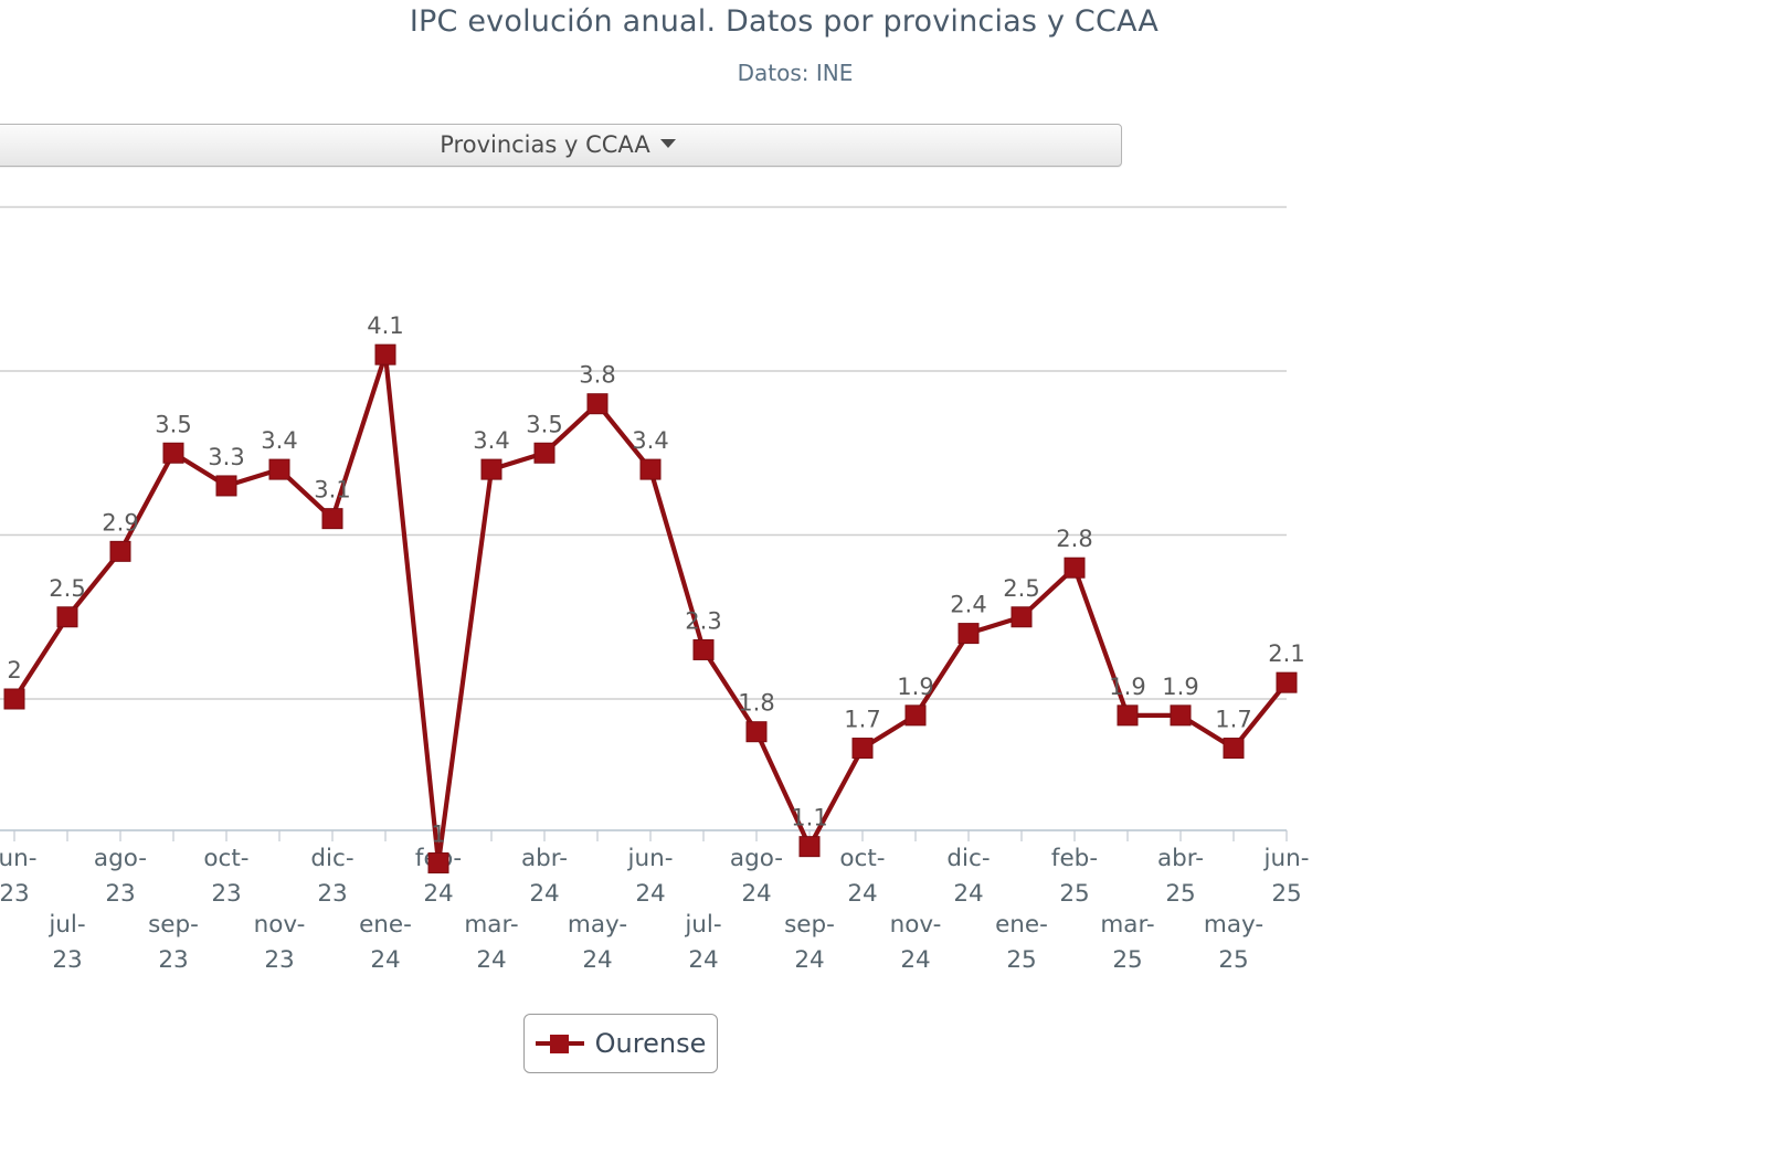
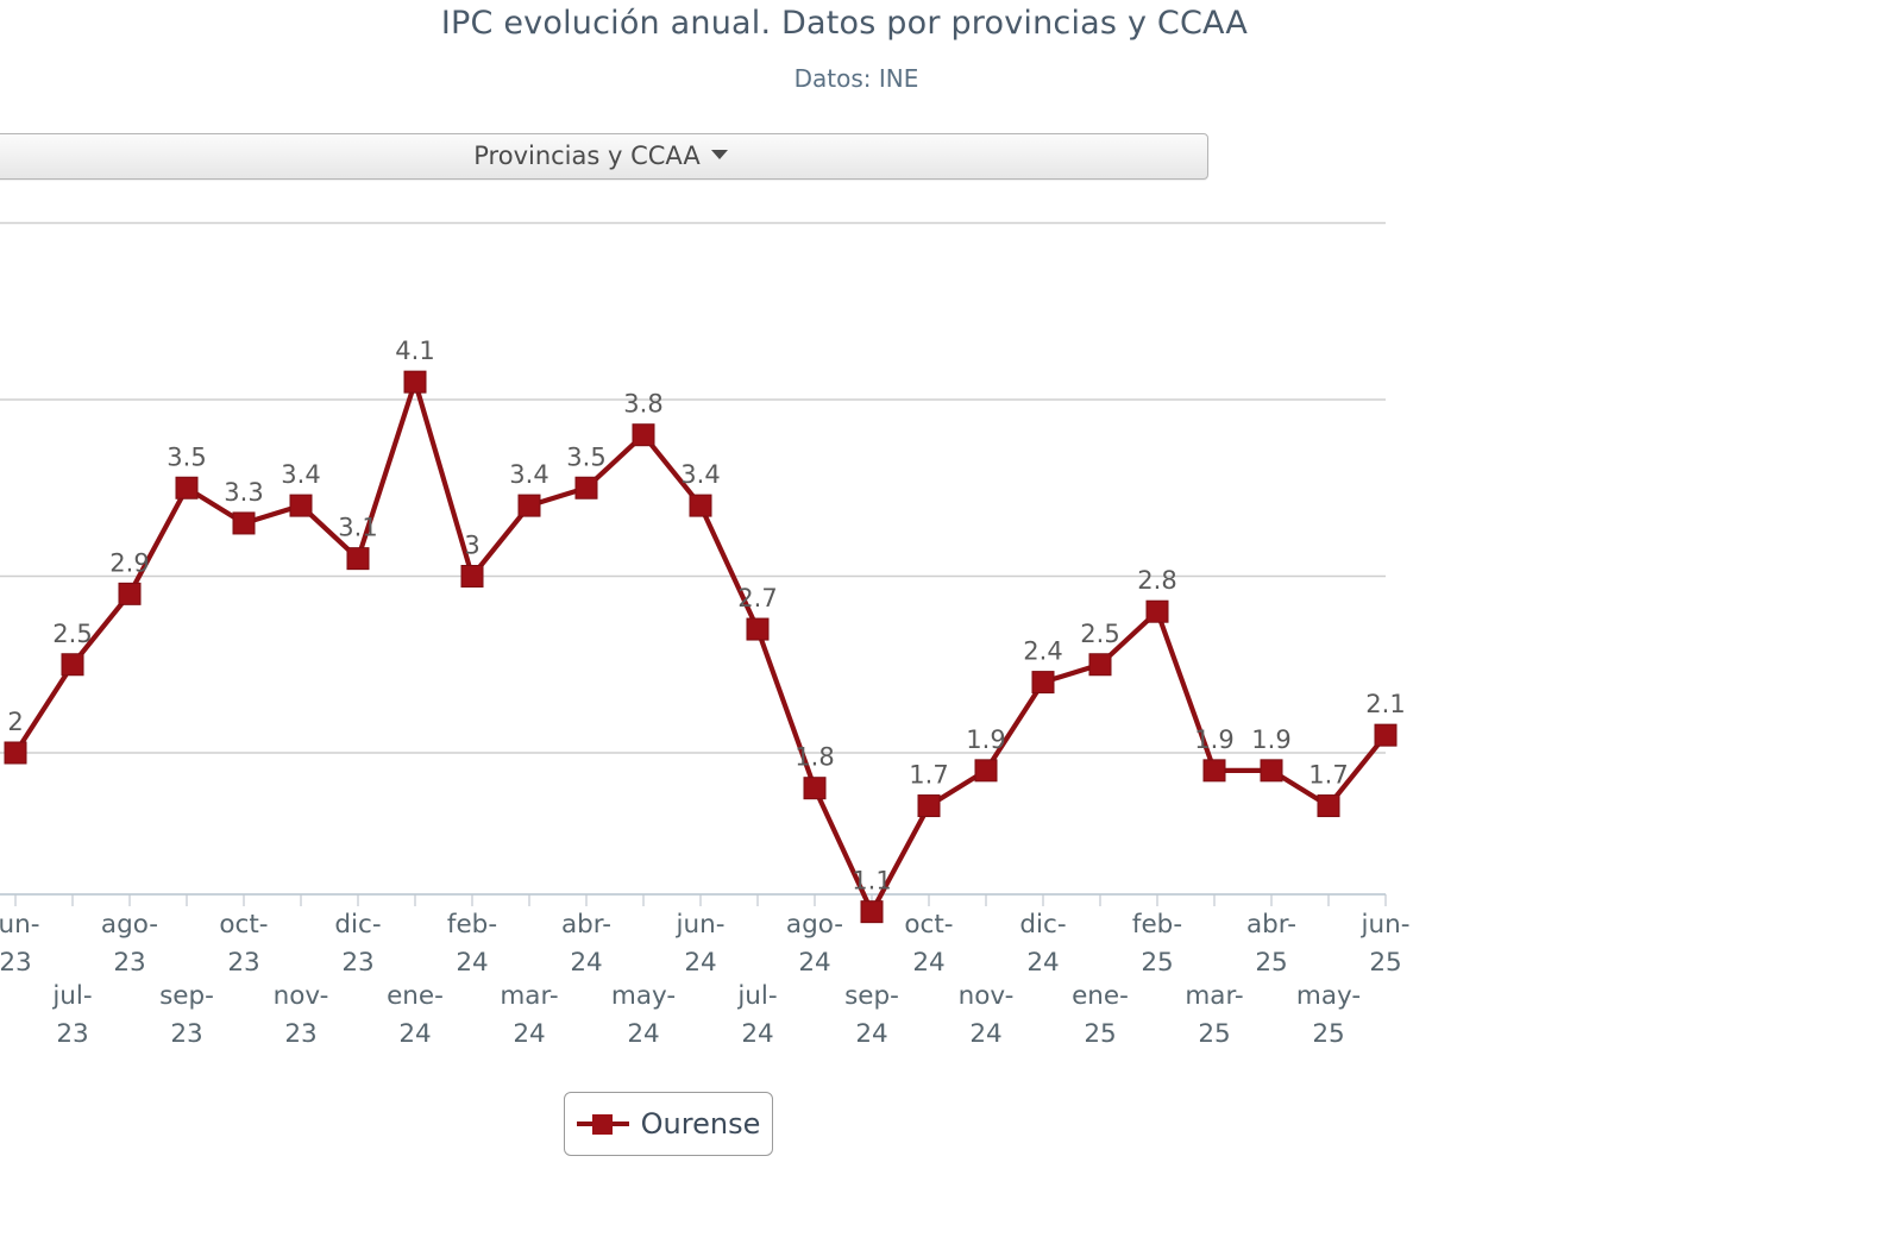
feb-24: 1 -> 3
jul-24: 2.3 -> 2.7
